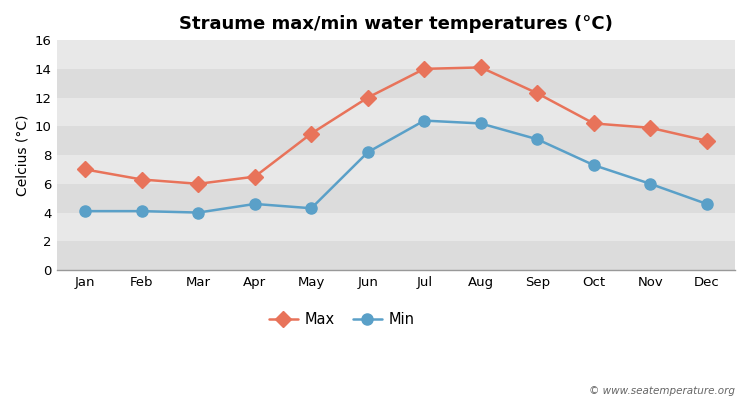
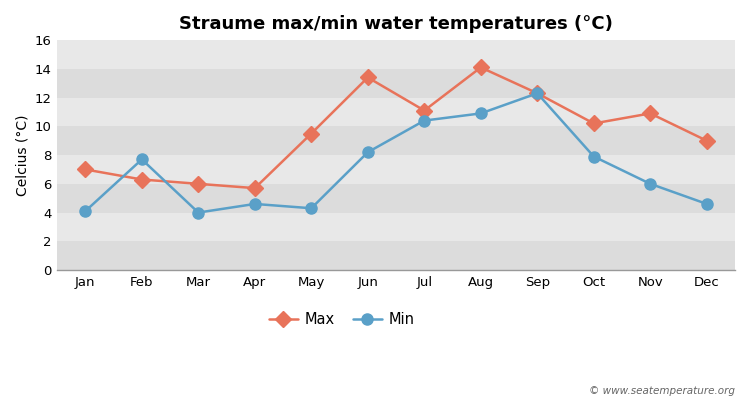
Min/Feb: 4.1 -> 7.7
Max/Apr: 6.5 -> 5.7
Max/Jun: 12.0 -> 13.4
Max/Jul: 14.0 -> 11.1
Min/Aug: 10.2 -> 10.9
Min/Sep: 9.1 -> 12.3
Min/Oct: 7.3 -> 7.9
Max/Nov: 9.9 -> 10.9
